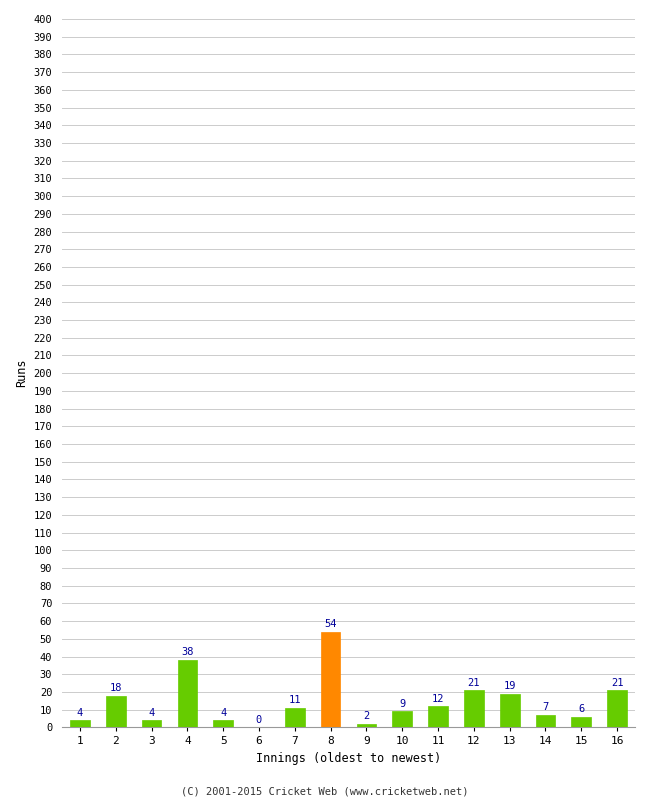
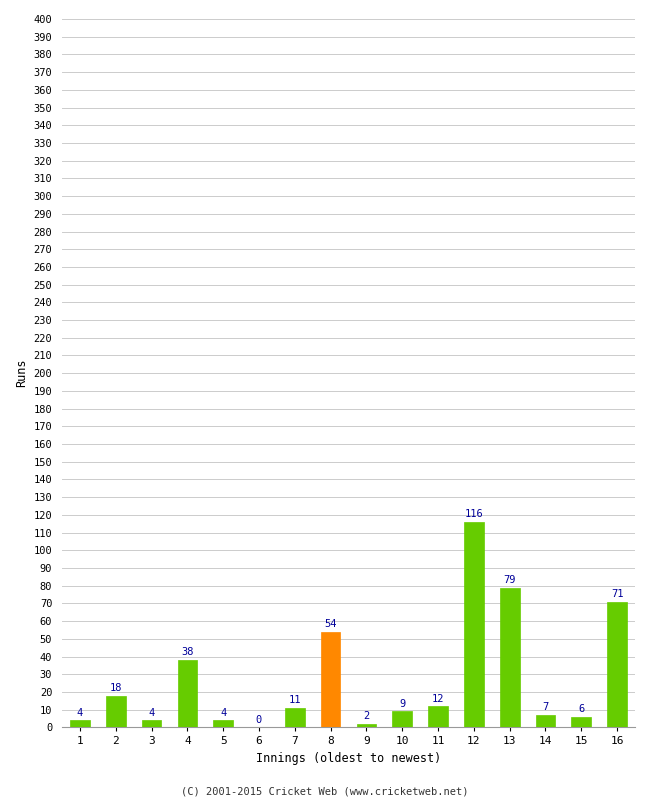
12: 21 -> 116
13: 19 -> 79
16: 21 -> 71
